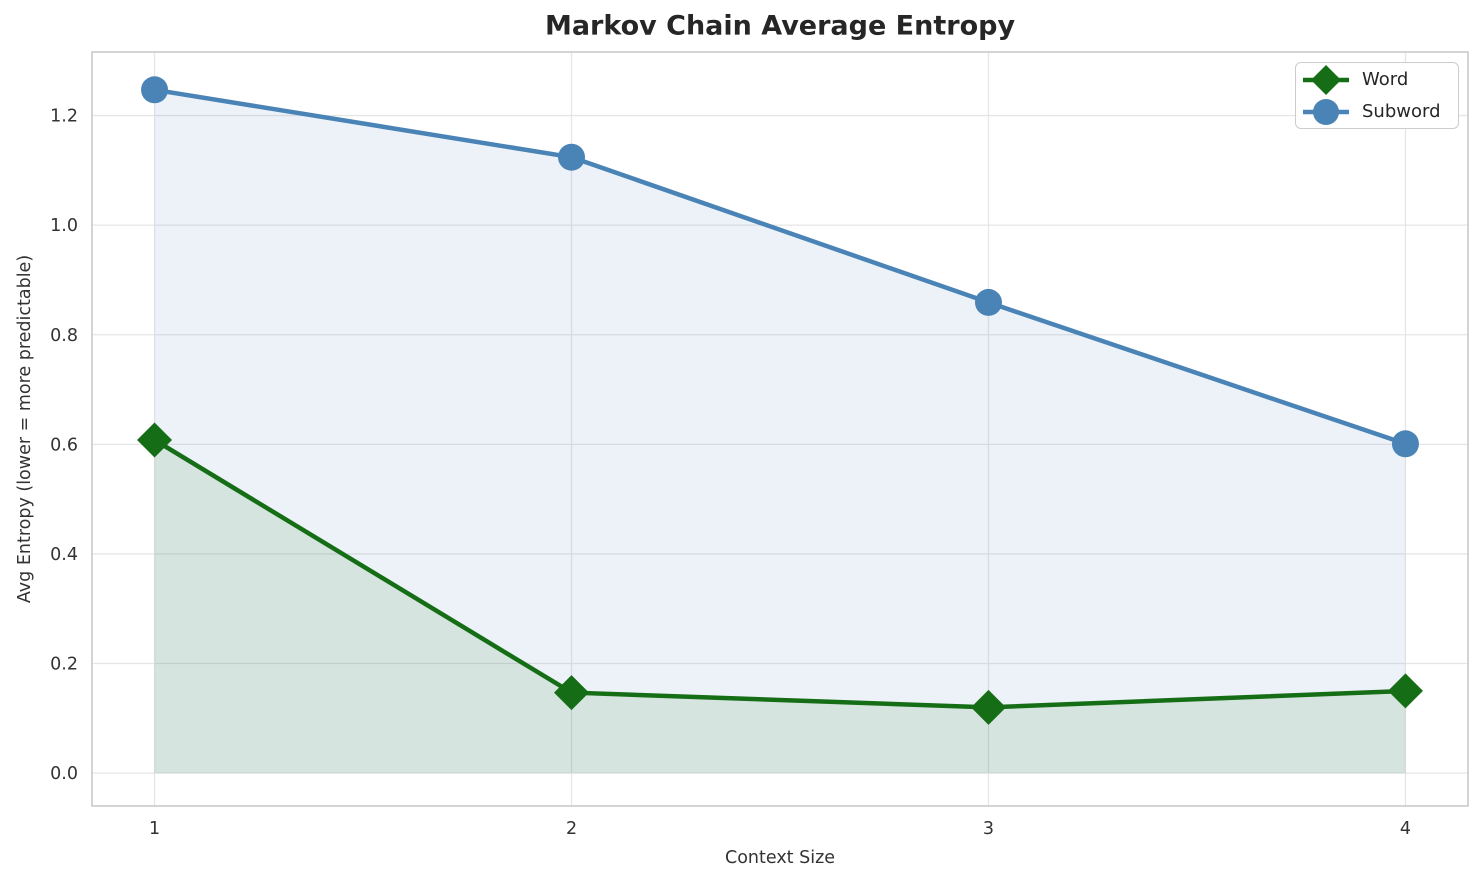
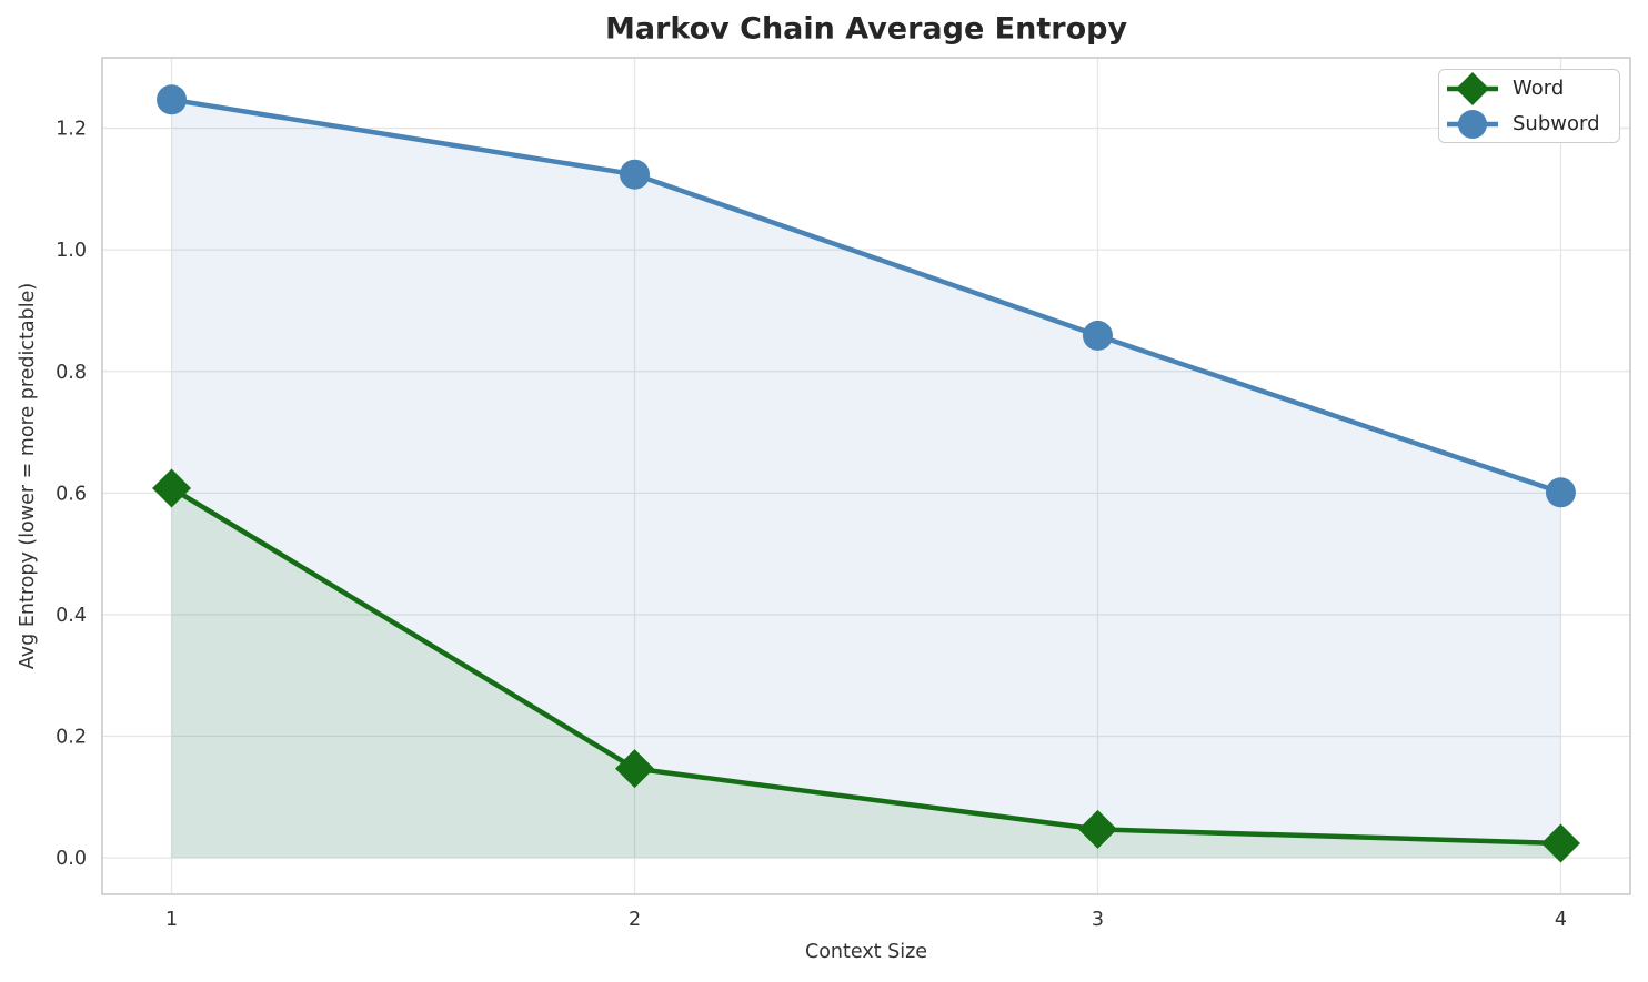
Word/3: 0.12 -> 0.05
Word/4: 0.15 -> 0.02
